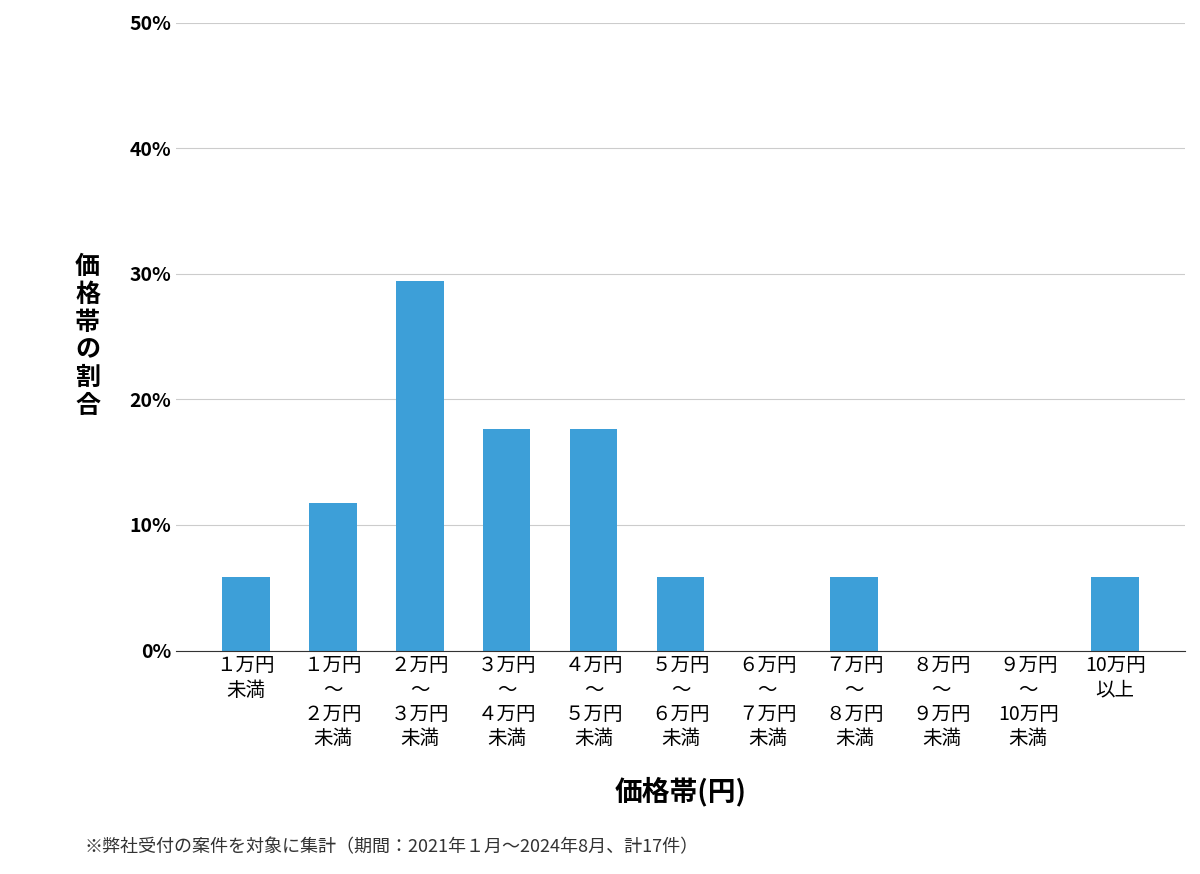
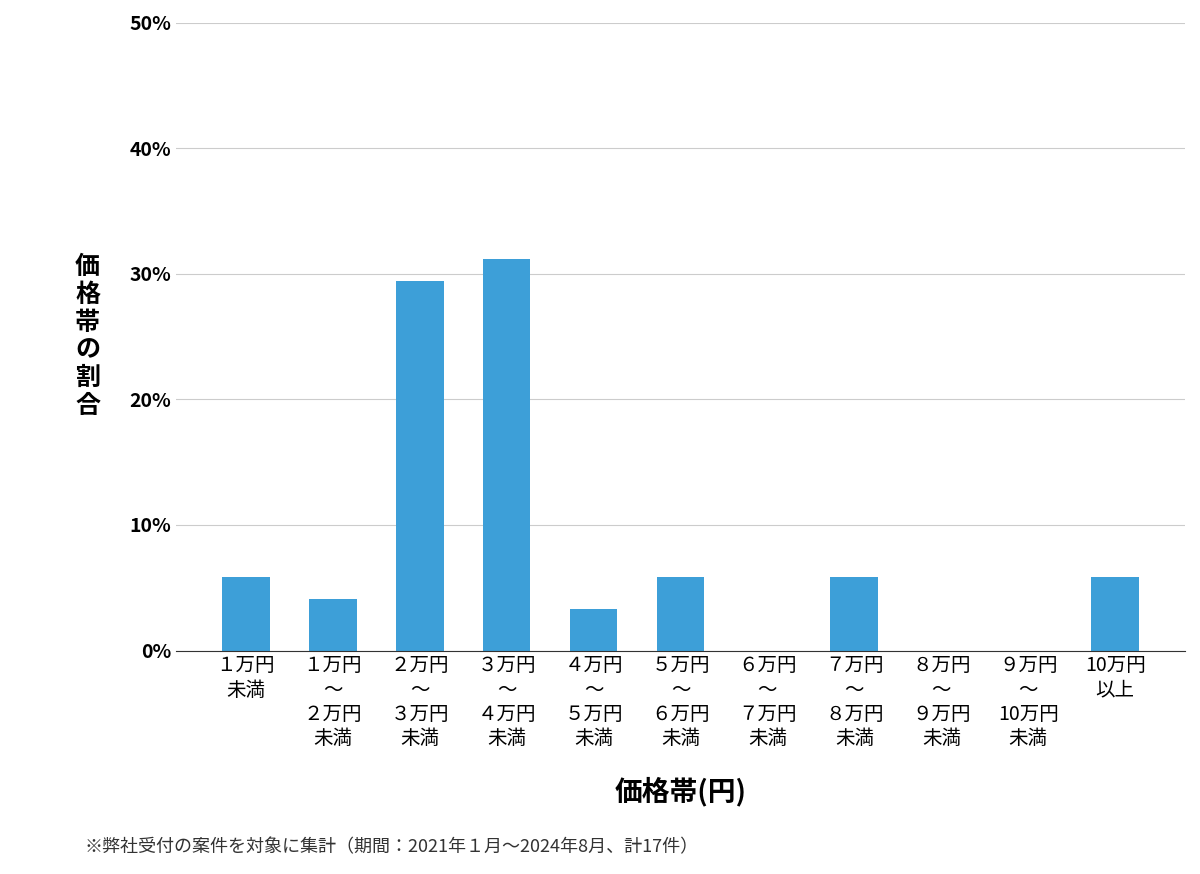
１万円 〜 ２万円 未満: 11.8% -> 4.1%
３万円 〜 ４万円 未満: 17.6% -> 31.2%
４万円 〜 ５万円 未満: 17.6% -> 3.3%
